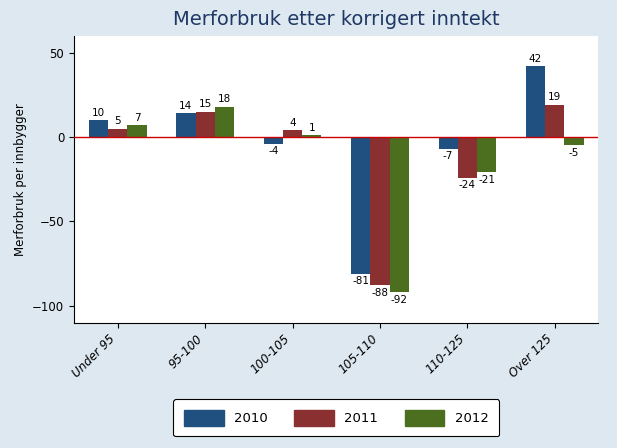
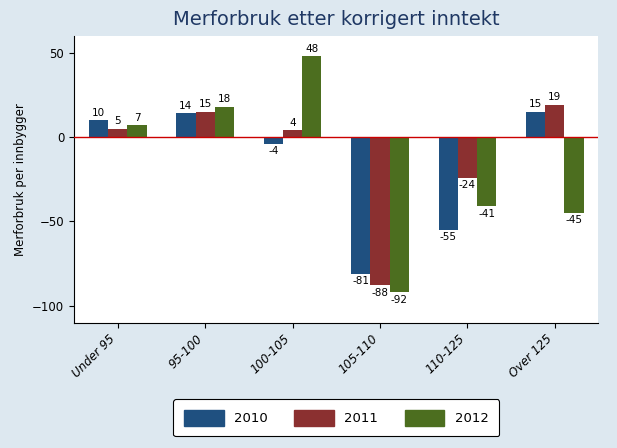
2012/100-105: 1 -> 48
2010/110-125: -7 -> -55
2012/110-125: -21 -> -41
2010/Over 125: 42 -> 15
2012/Over 125: -5 -> -45
